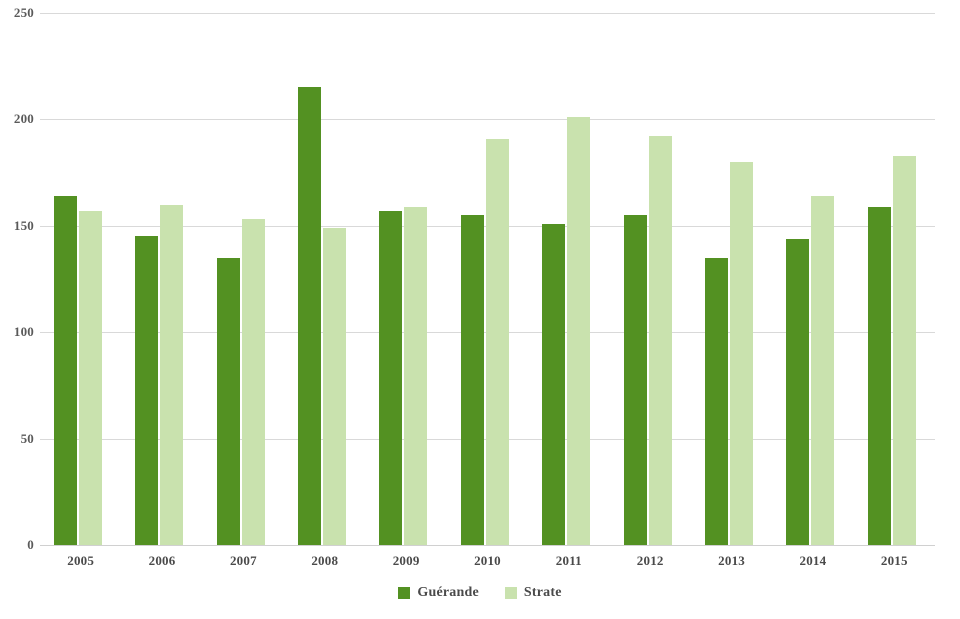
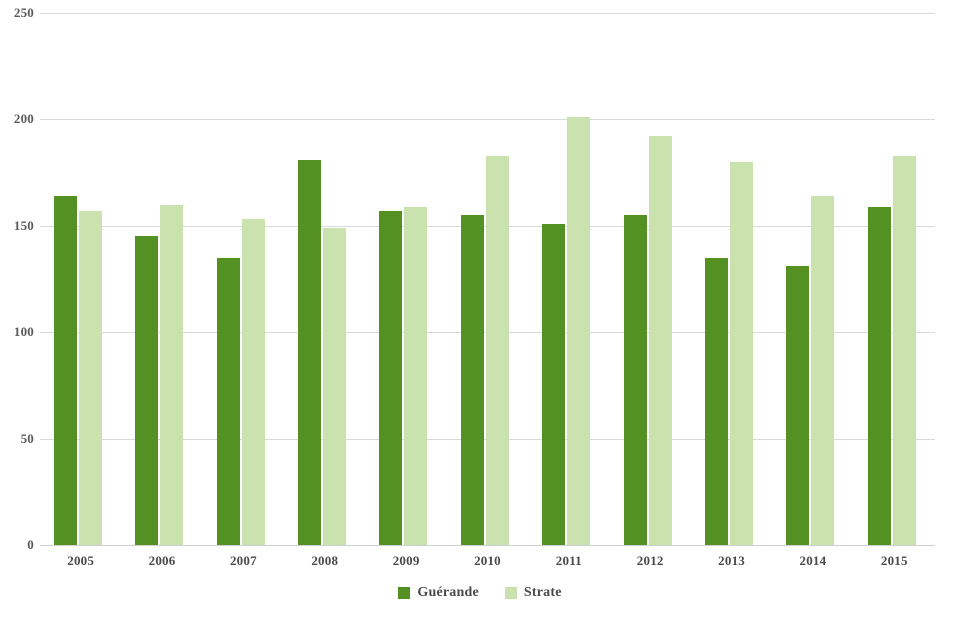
Guérande/2008: 215 -> 181
Strate/2010: 191 -> 183
Guérande/2014: 144 -> 131
